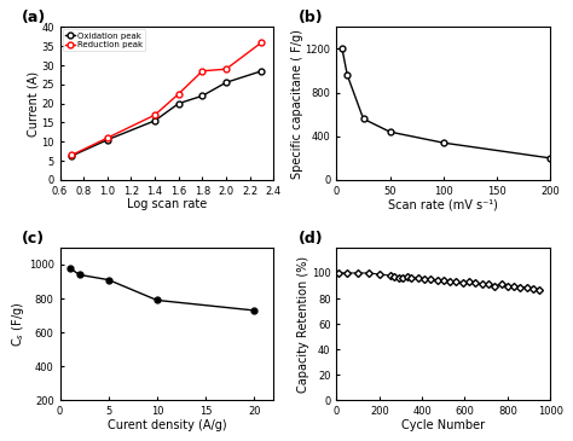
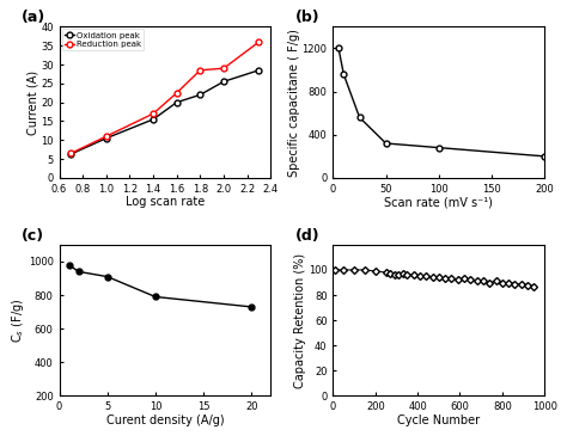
(b)/50: 440 -> 320
(b)/100: 340 -> 280
